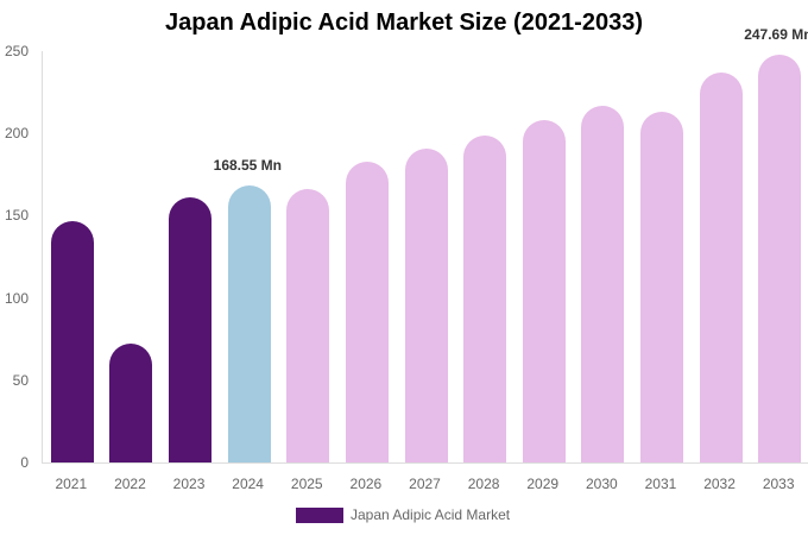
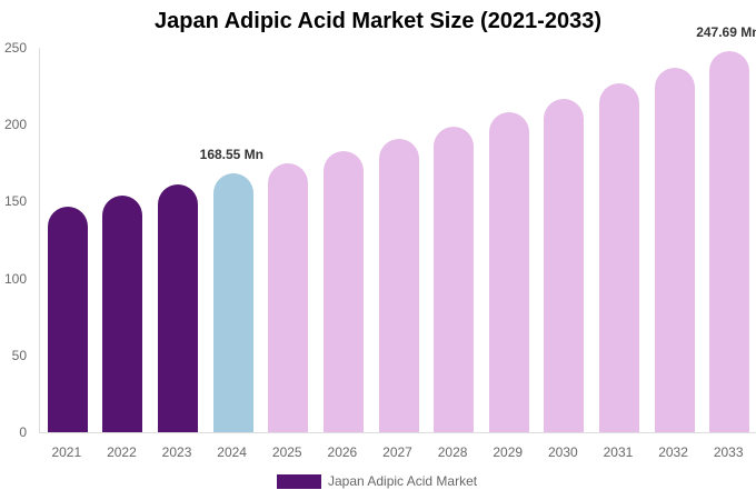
2022: 72 -> 154
2025: 166 -> 175
2031: 213 -> 227
